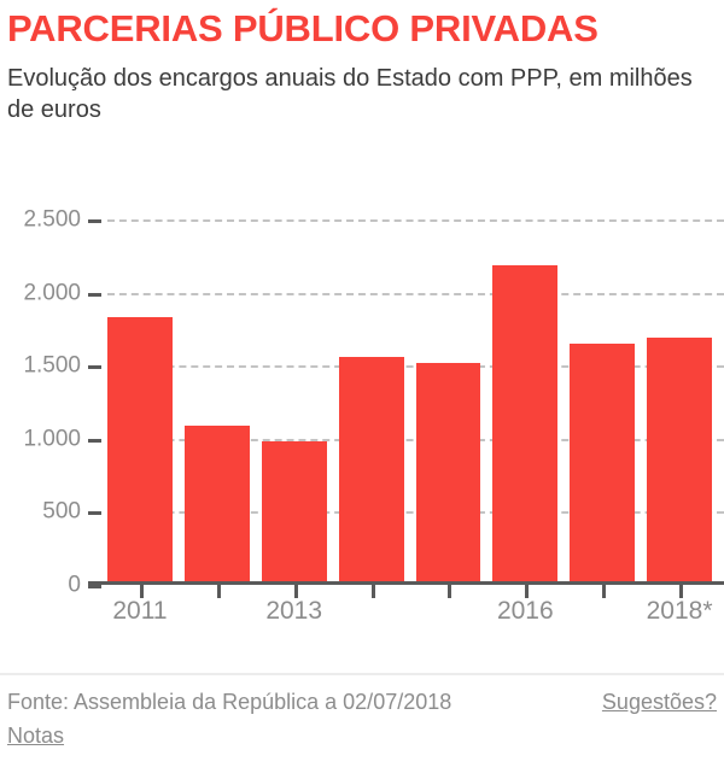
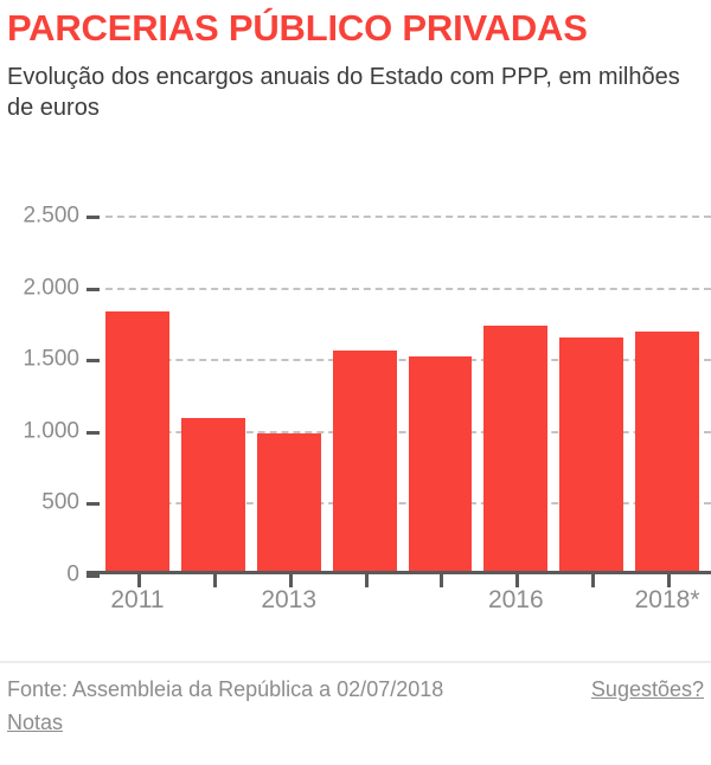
2016: 2190 -> 1730
